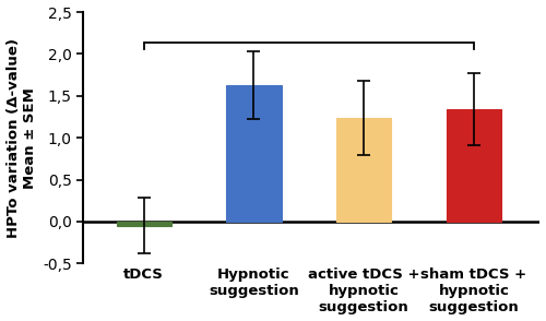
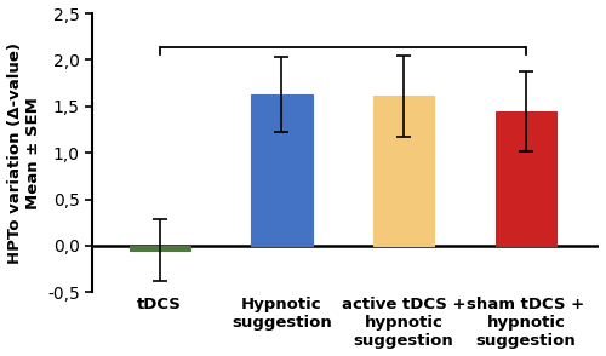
active tDCS + hypnotic suggestion: 1,24 -> 1,61
sham tDCS + hypnotic suggestion: 1,34 -> 1,45
